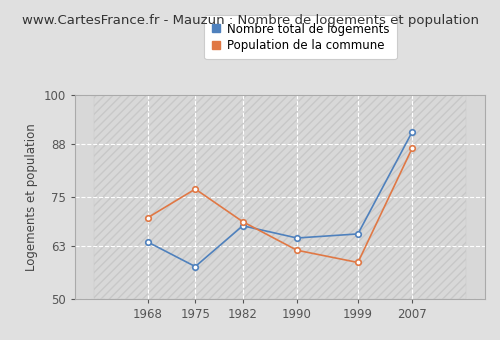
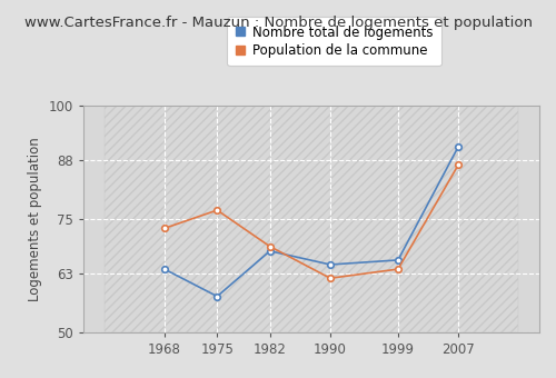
Population de la commune/1968: 70 -> 73
Population de la commune/1999: 59 -> 64
